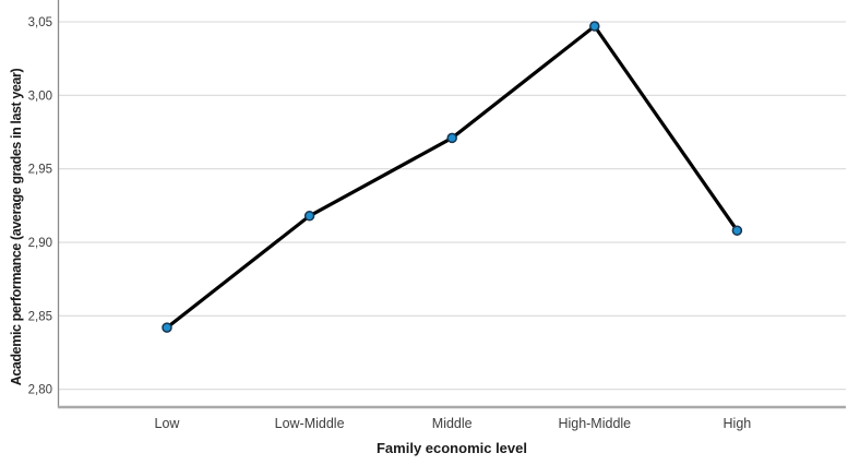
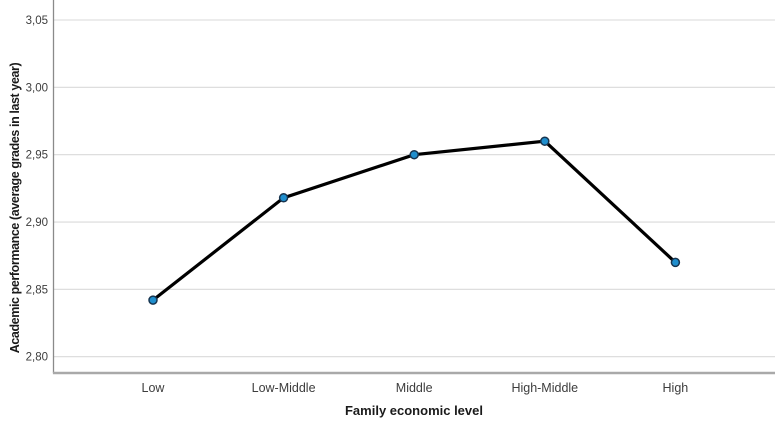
Middle: 2,97 -> 2,95
High-Middle: 3,05 -> 2,96
High: 2,91 -> 2,87
